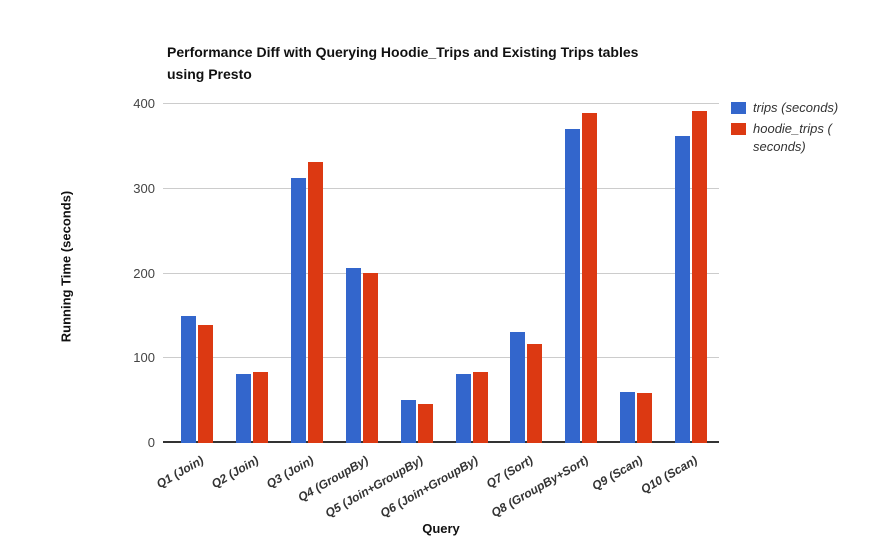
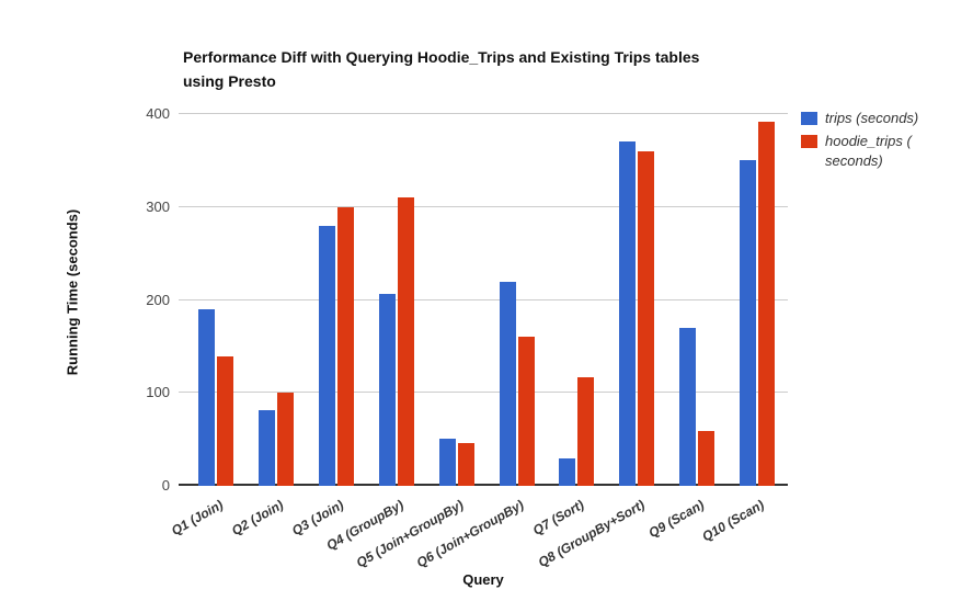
trips (seconds)/Q1 (Join): 150 -> 190
hoodie_trips (seconds)/Q2 (Join): 80 -> 100
trips (seconds)/Q3 (Join): 310 -> 280
hoodie_trips (seconds)/Q3 (Join): 330 -> 300
hoodie_trips (seconds)/Q4 (GroupBy): 200 -> 310
trips (seconds)/Q6 (Join+GroupBy): 80 -> 220
hoodie_trips (seconds)/Q6 (Join+GroupBy): 80 -> 160
trips (seconds)/Q7 (Sort): 130 -> 30
hoodie_trips (seconds)/Q8 (GroupBy+Sort): 390 -> 360
trips (seconds)/Q9 (Scan): 60 -> 170
trips (seconds)/Q10 (Scan): 360 -> 350
